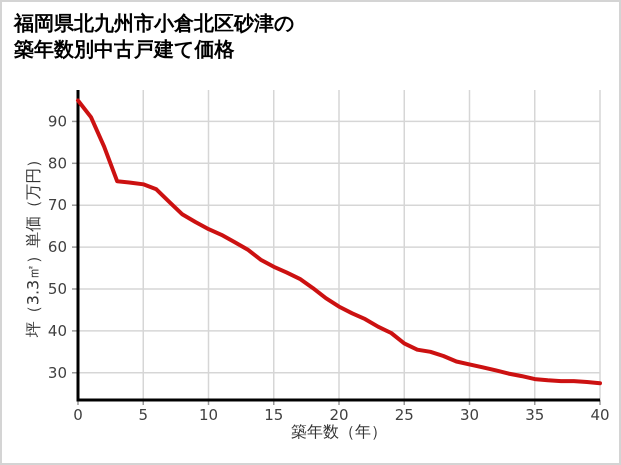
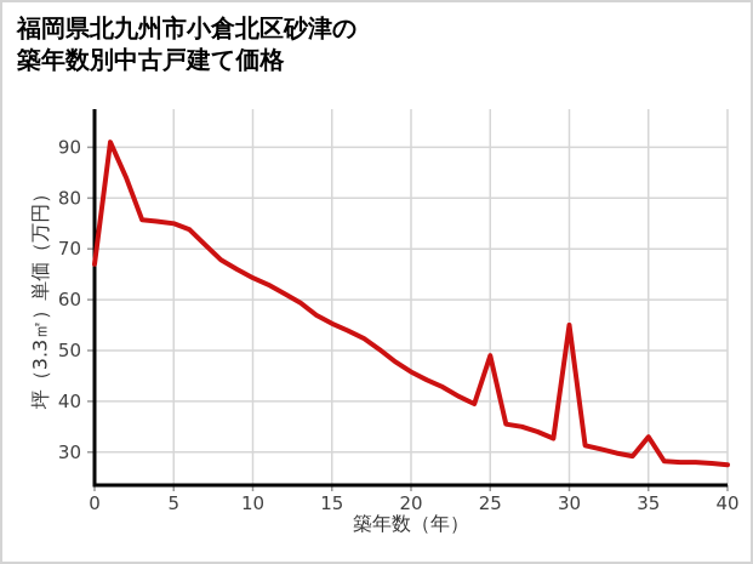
0: 95 -> 67
25: 37 -> 49
30: 32 -> 55
35: 28 -> 33
